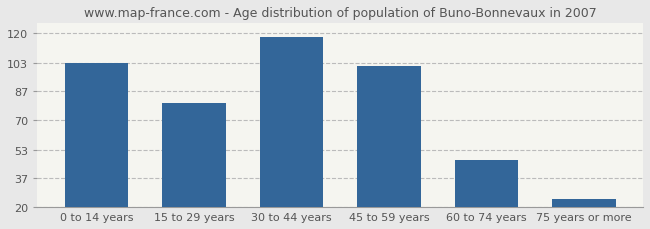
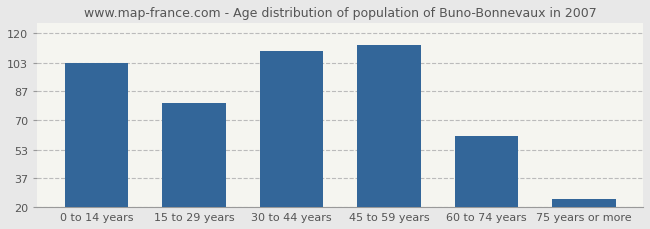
30 to 44 years: 118 -> 110
45 to 59 years: 101 -> 113
60 to 74 years: 47 -> 61
